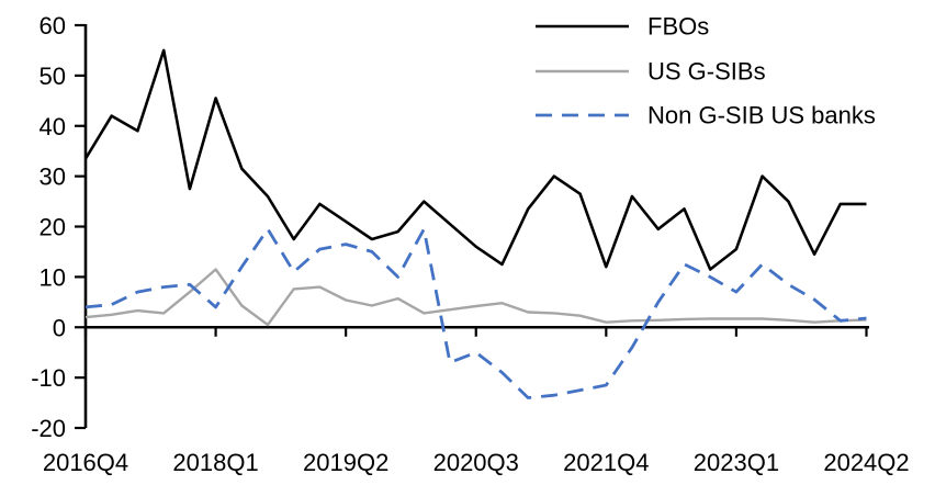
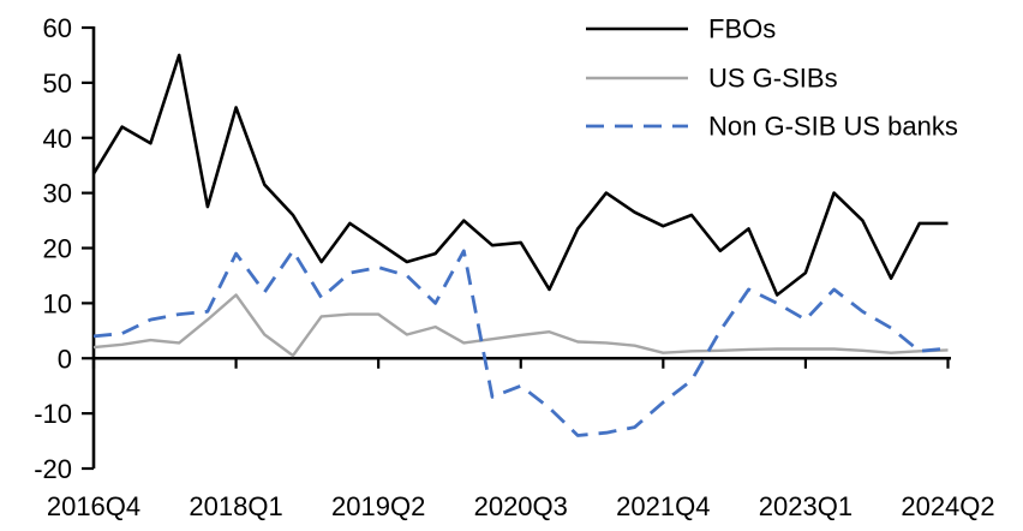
Non G-SIB US banks/2018Q1: 4 -> 19
US G-SIBs/2019Q2: 5 -> 8
FBOs/2020Q3: 16 -> 21
FBOs/2021Q4: 12 -> 24
Non G-SIB US banks/2021Q4: -12 -> -8
